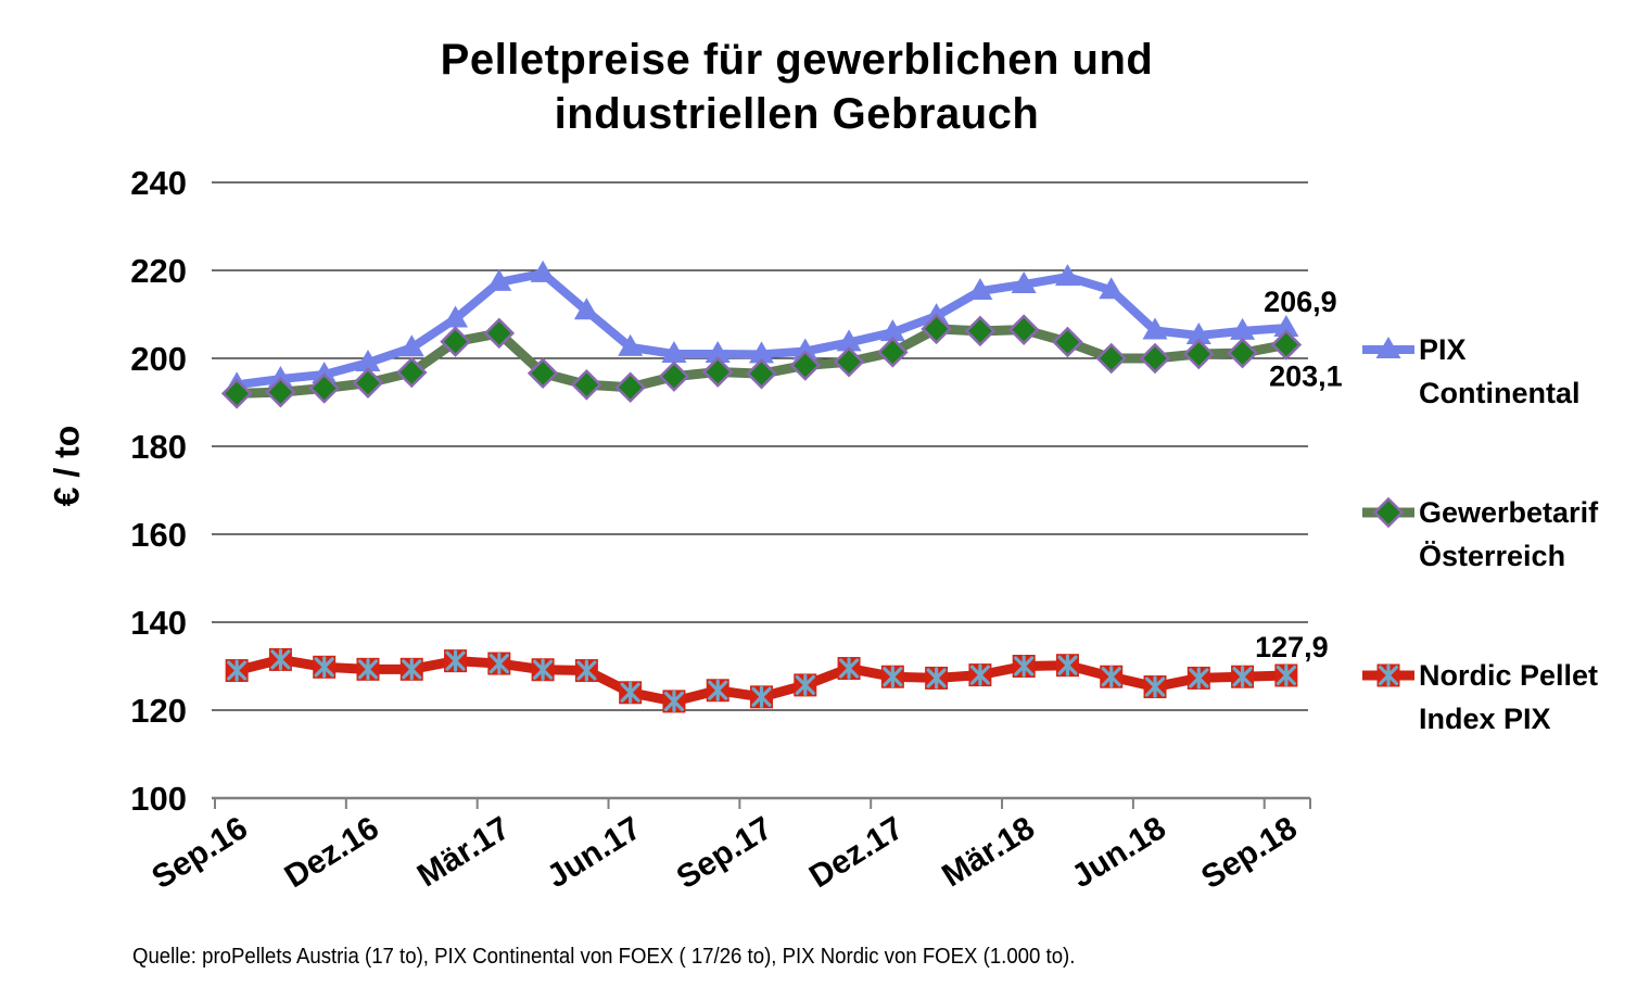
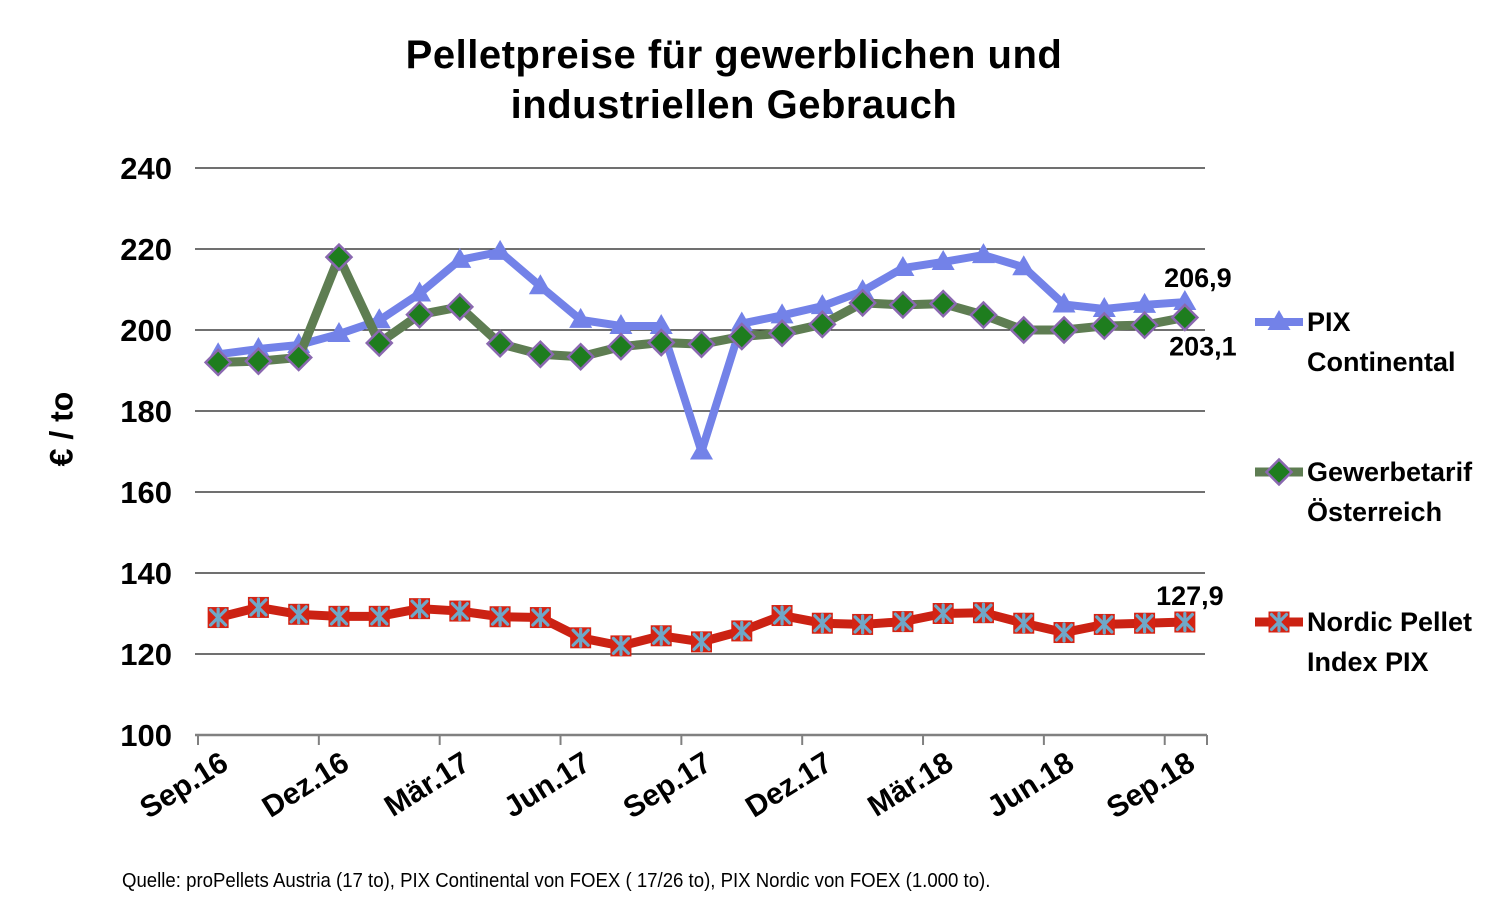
Gewerbetarif Österreich/Dez.16: 194 -> 218
PIX Continental/Sep.17: 201 -> 170
